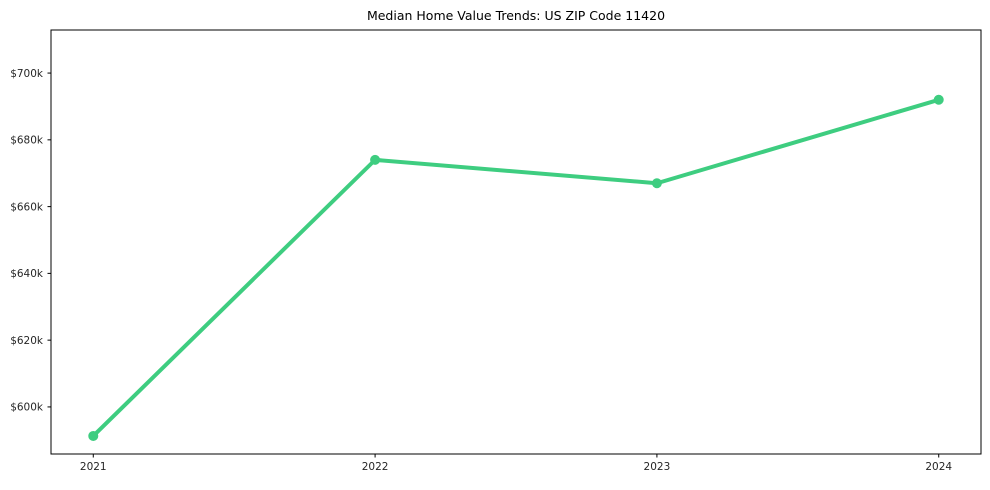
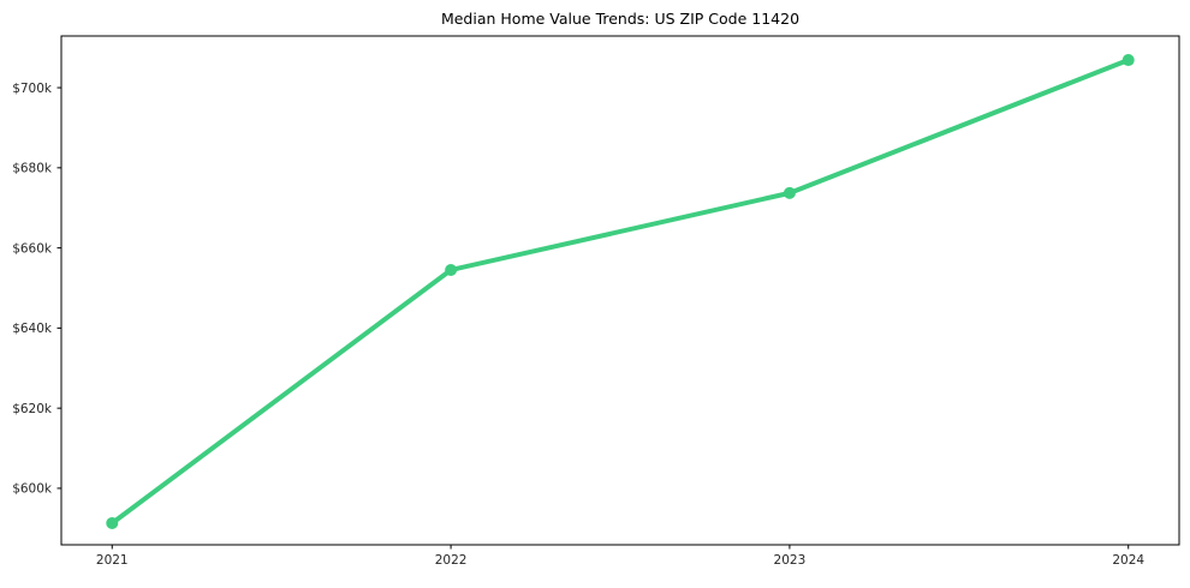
2022: $674k -> $654k
2023: $667k -> $674k
2024: $692k -> $707k
